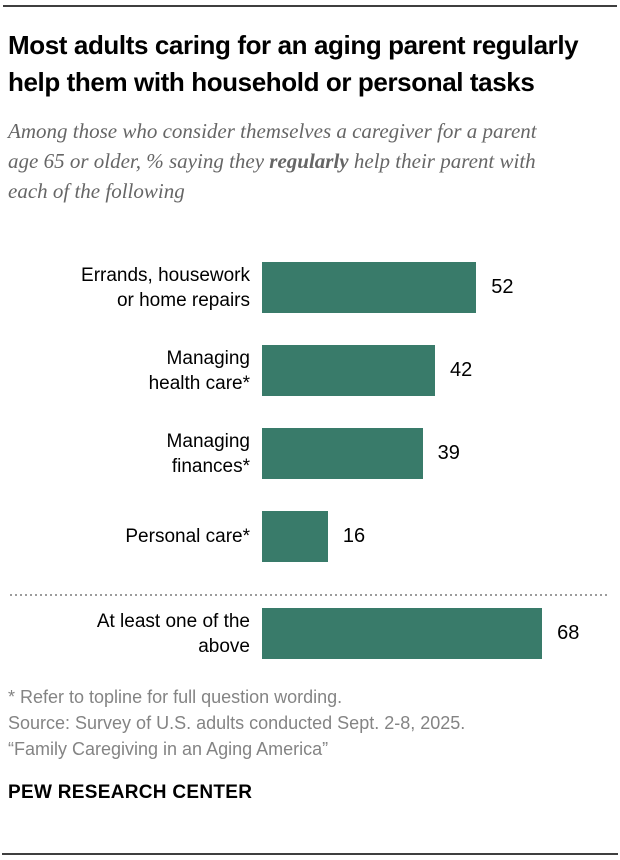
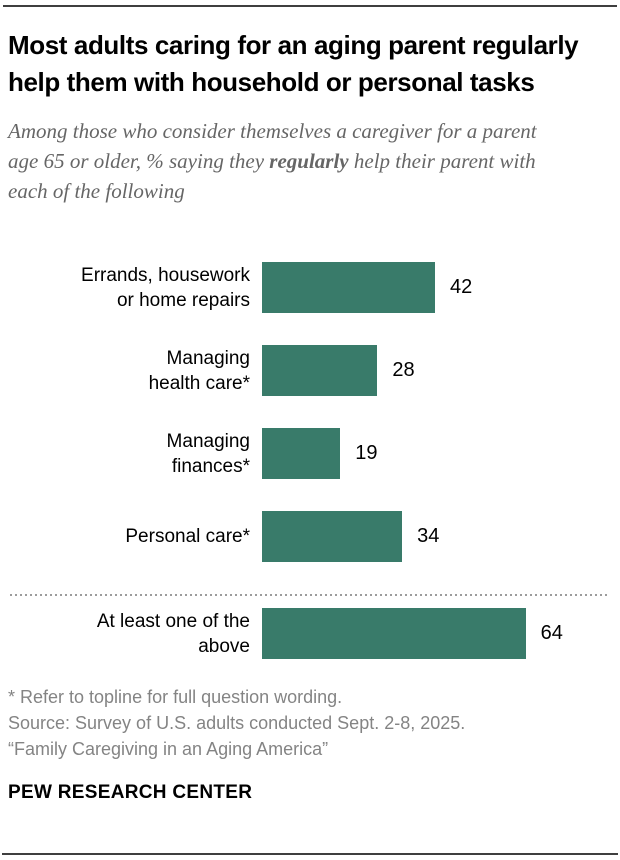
Errands, housework or home repairs: 52 -> 42
Managing health care*: 42 -> 28
Managing finances*: 39 -> 19
Personal care*: 16 -> 34
At least one of the above: 68 -> 64
